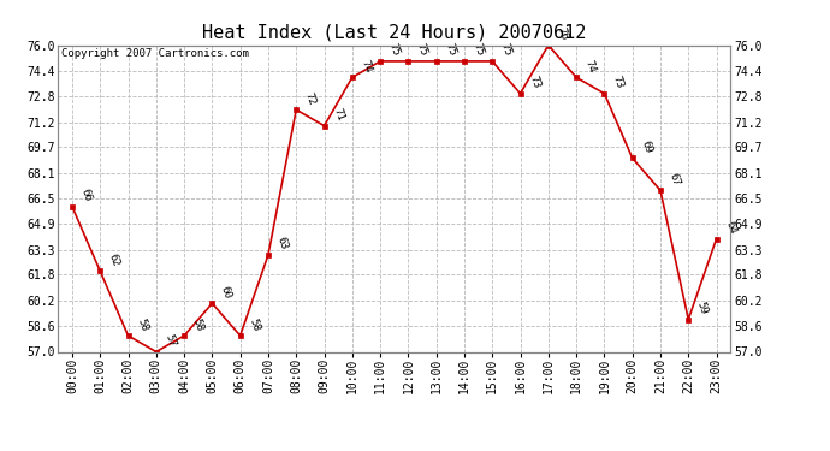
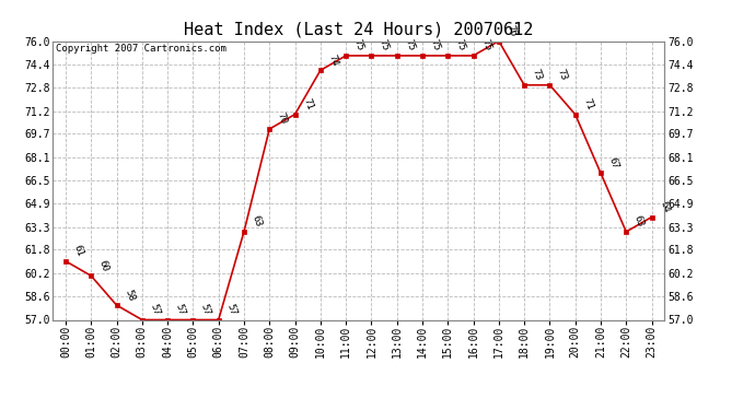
00:00: 66 -> 61
01:00: 62 -> 60
04:00: 58 -> 57
05:00: 60 -> 57
06:00: 58 -> 57
08:00: 72 -> 70
16:00: 73 -> 75
18:00: 74 -> 73
20:00: 69 -> 71
22:00: 59 -> 63
